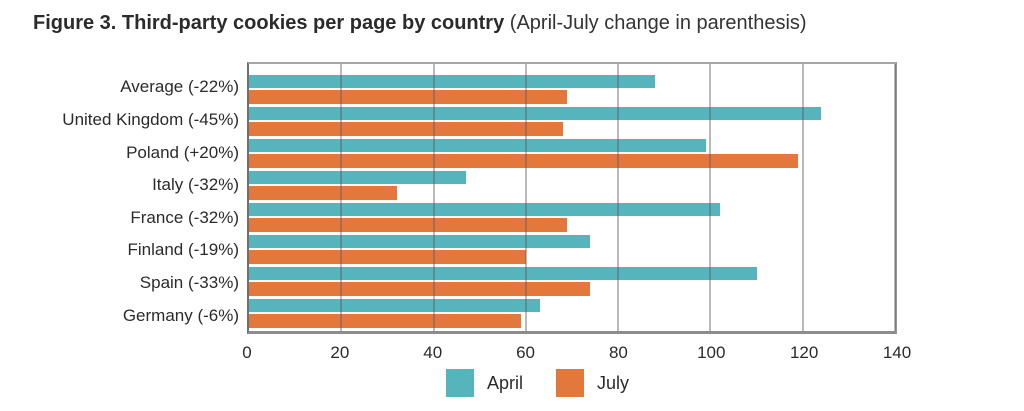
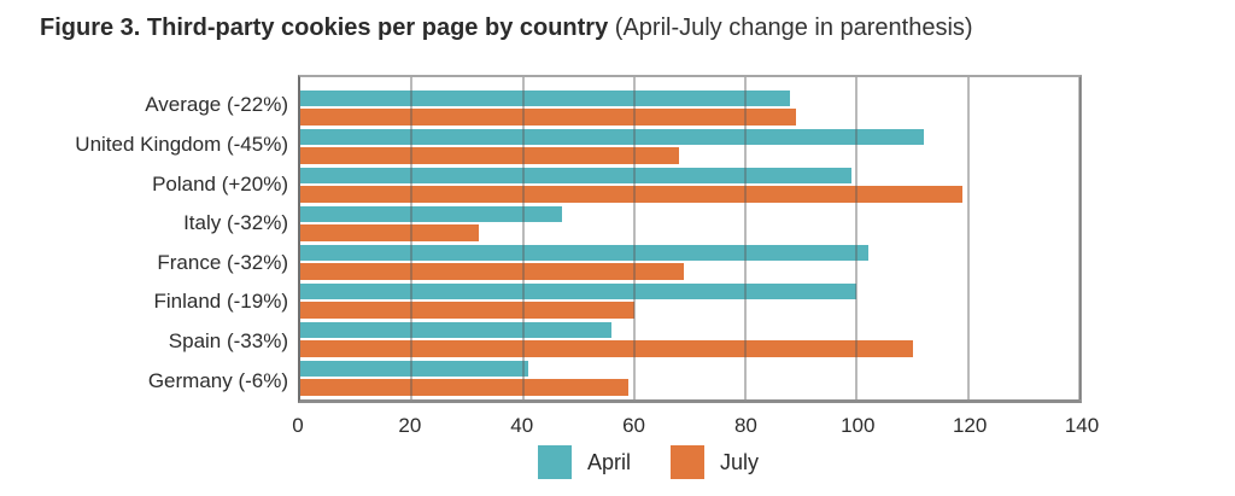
July/Average (-22%): 69 -> 89
April/United Kingdom (-45%): 124 -> 112
April/Finland (-19%): 74 -> 100
April/Spain (-33%): 110 -> 56
July/Spain (-33%): 74 -> 110
April/Germany (-6%): 63 -> 41
